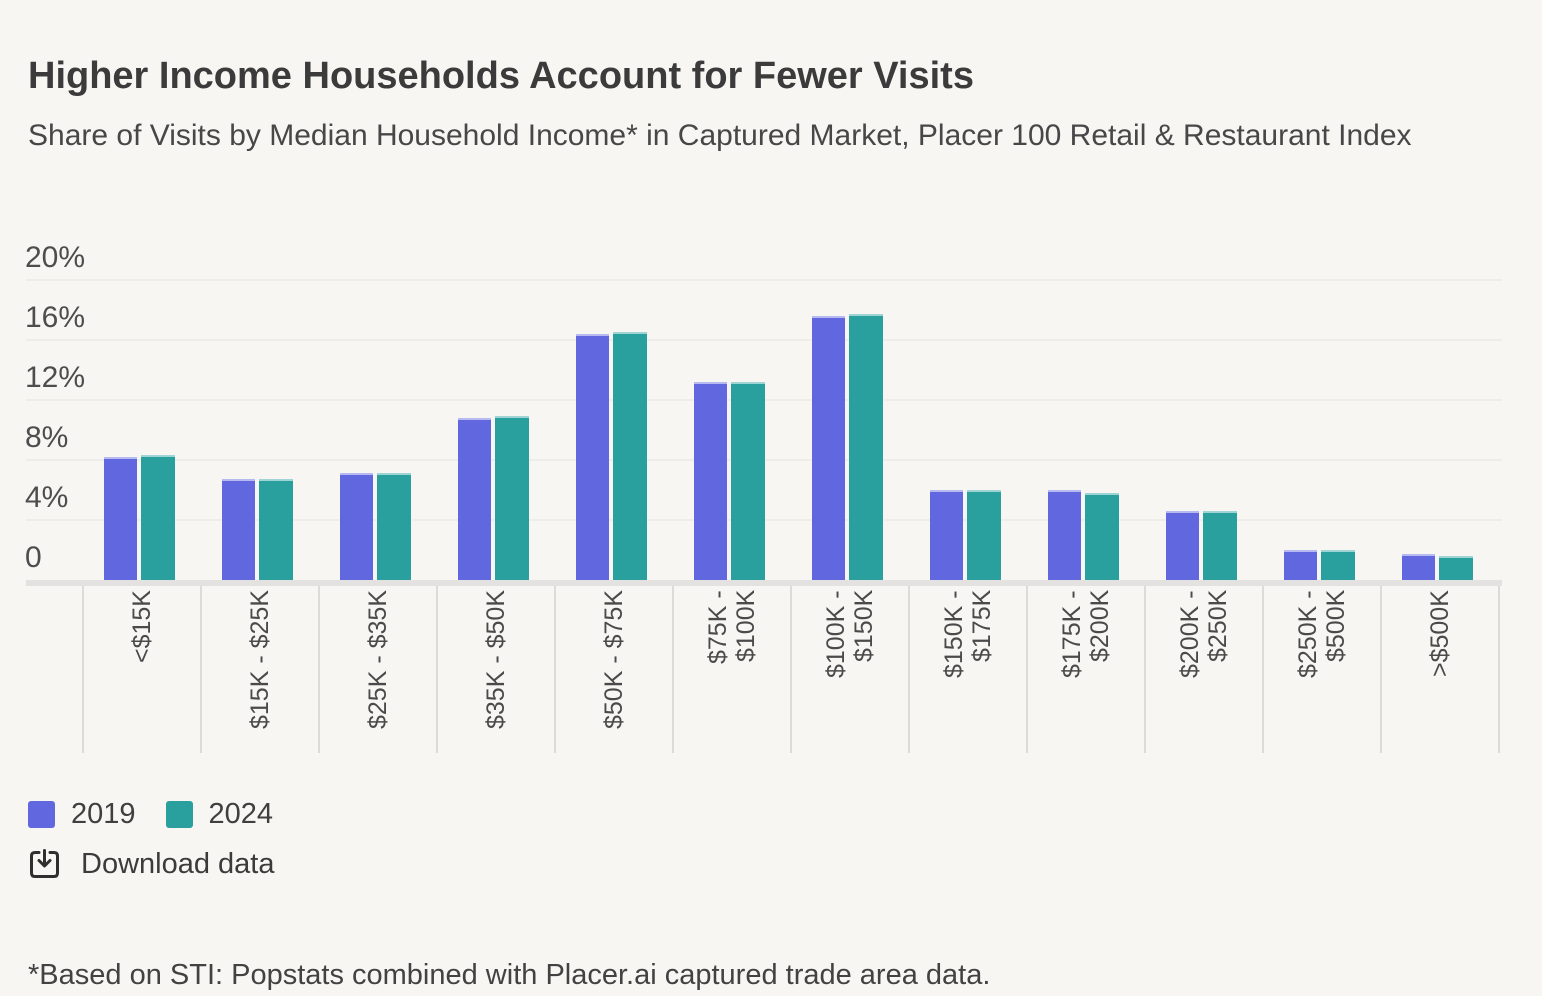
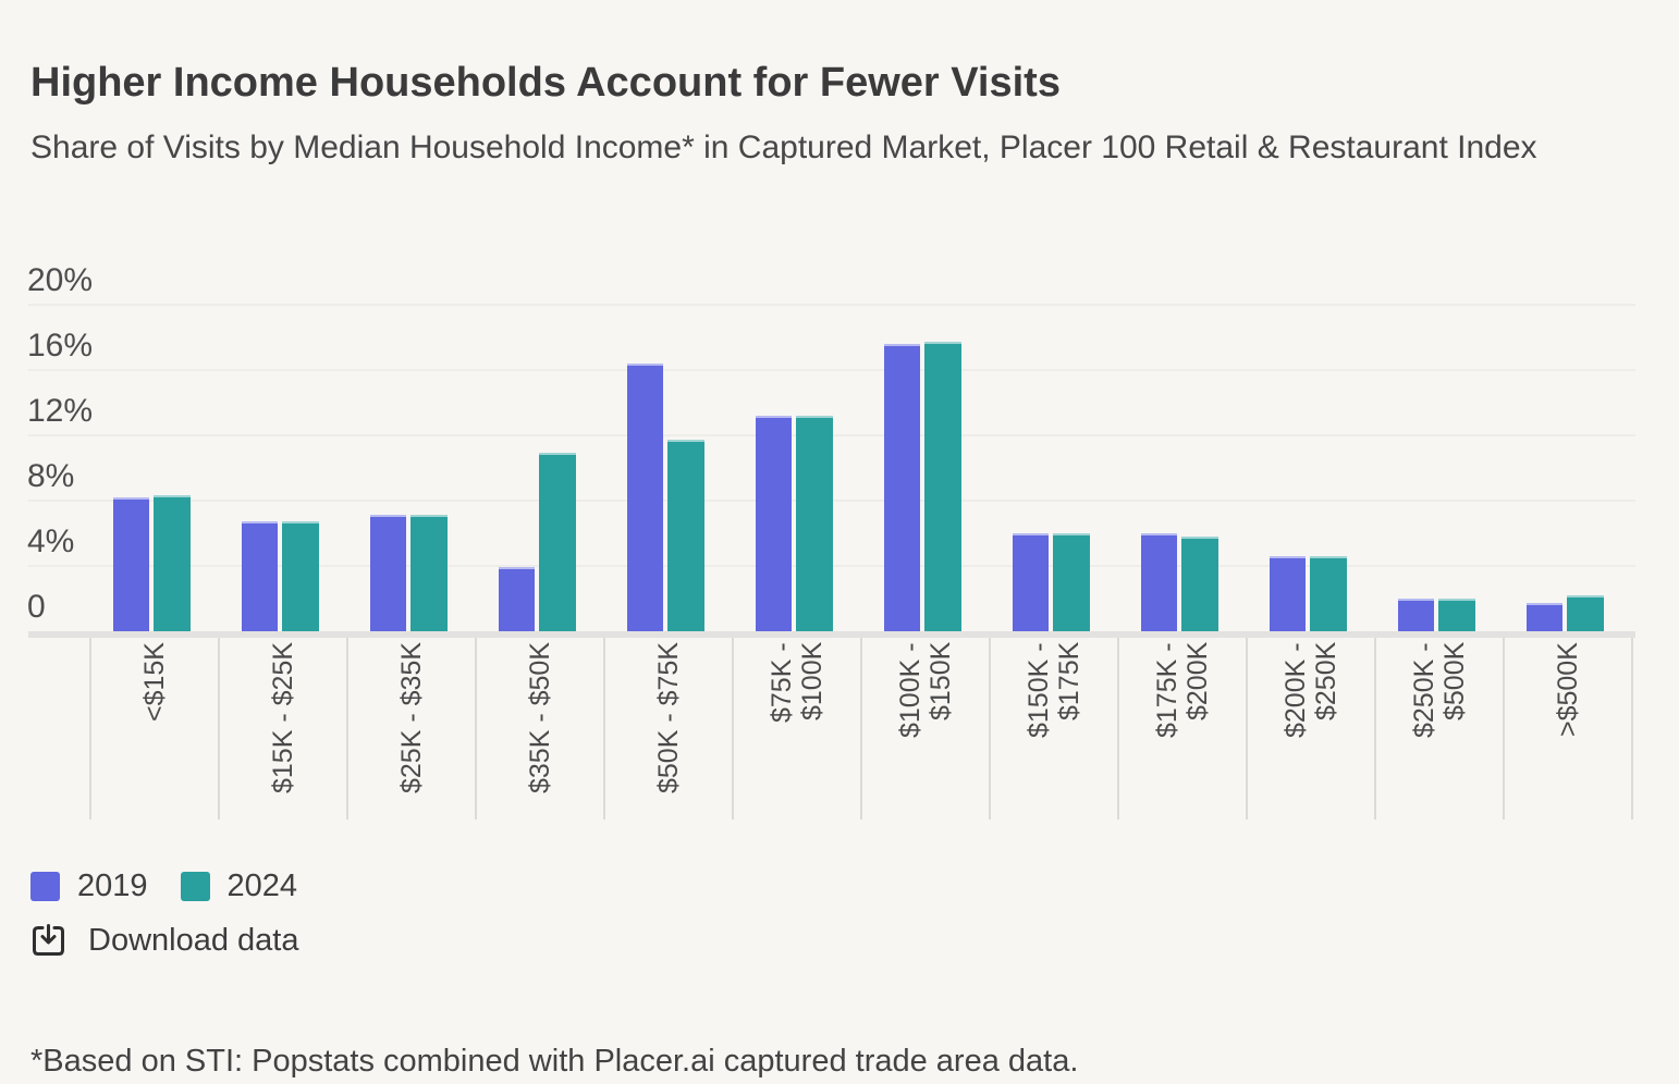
2019/$35K - $50K: 10.8% -> 3.9%
2024/$50K - $75K: 16.5% -> 11.7%
2024/>$500K: 1.6% -> 2.2%
